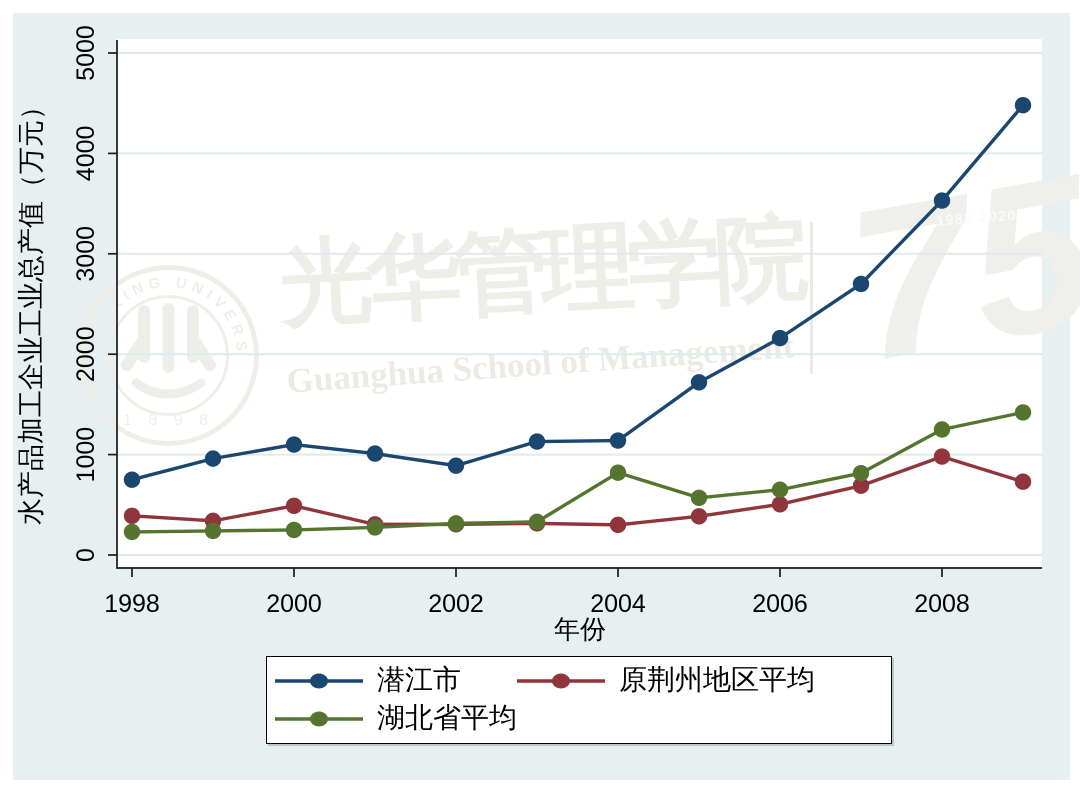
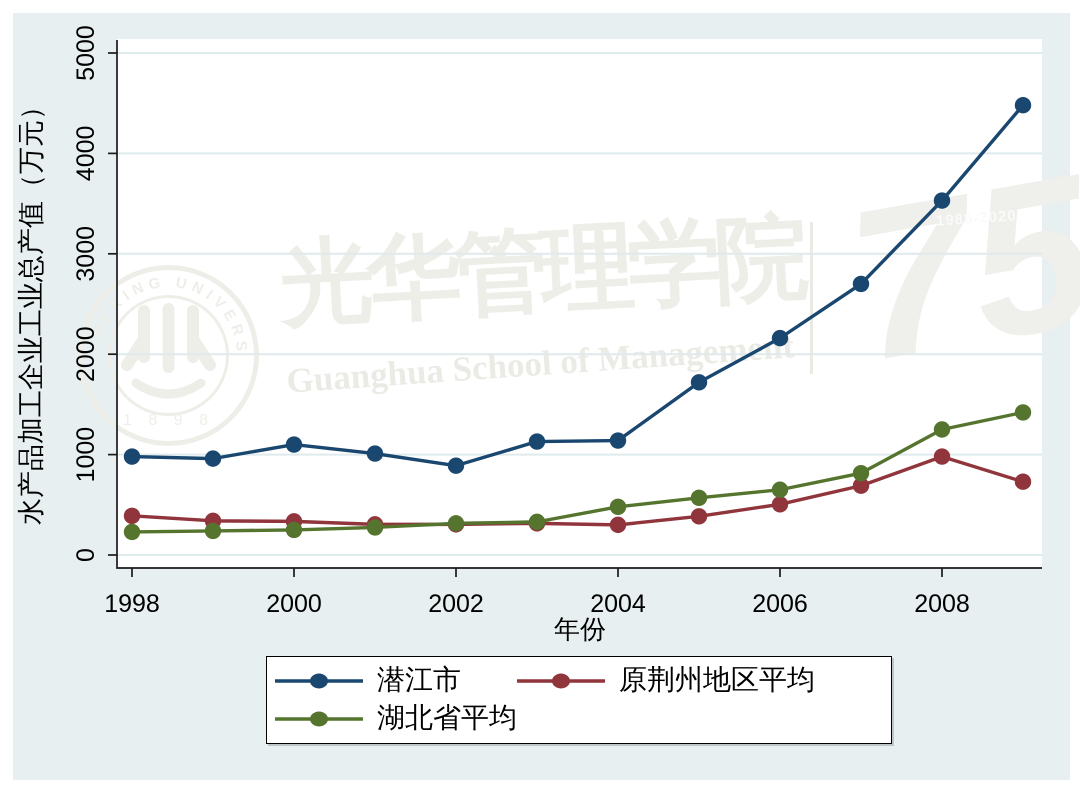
潜江市/1998: 750 -> 980
原荆州地区平均/2000: 490 -> 340
湖北省平均/2004: 820 -> 480
